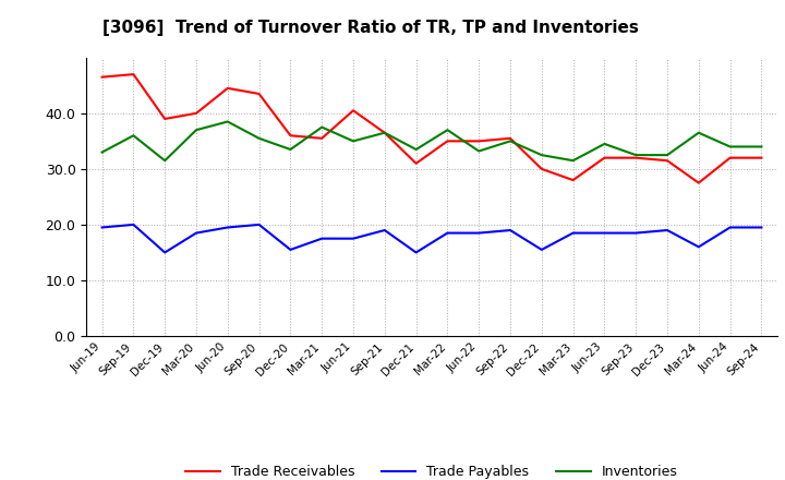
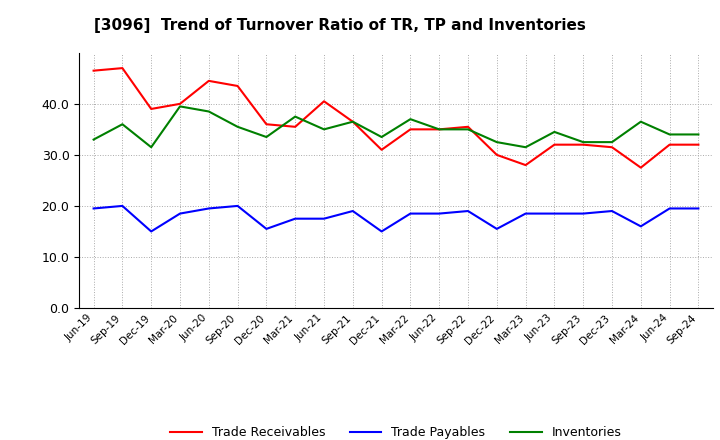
Inventories/Mar-20: 37.0 -> 39.5
Inventories/Jun-22: 33.2 -> 35.0
